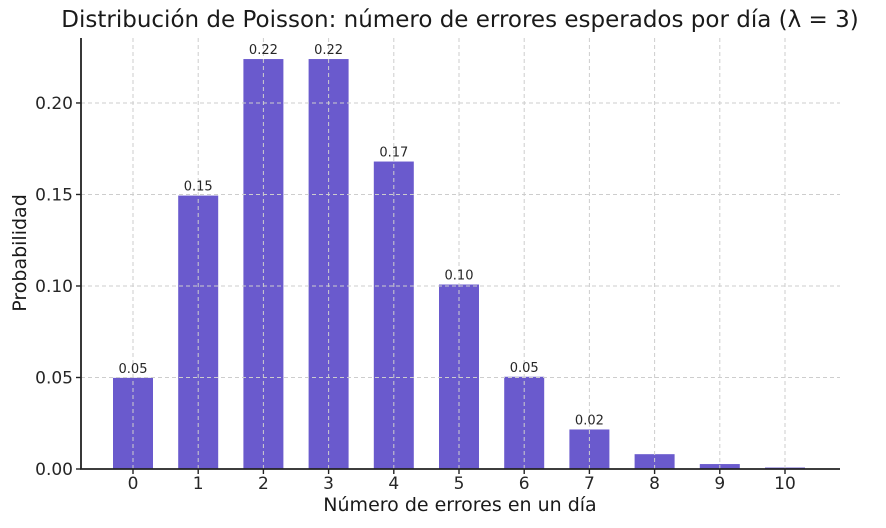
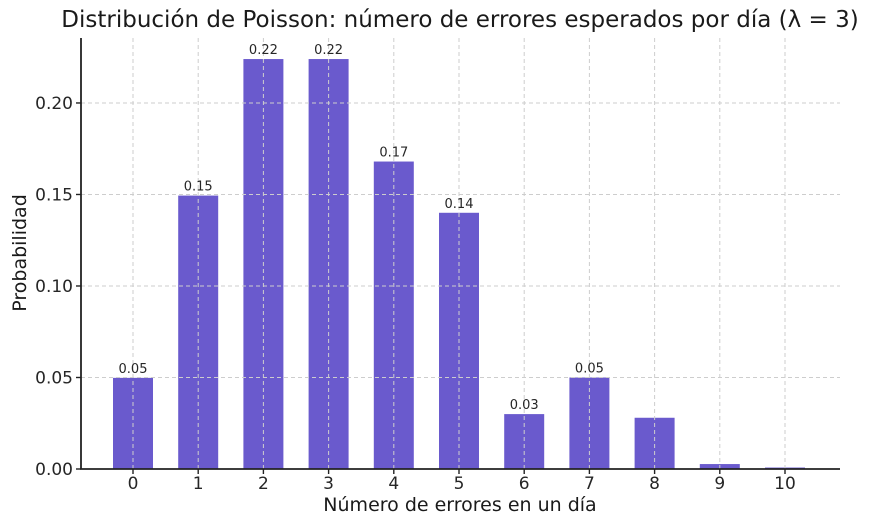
5: 0.10 -> 0.14
6: 0.05 -> 0.03
7: 0.02 -> 0.05
8: 0.008 -> 0.028
